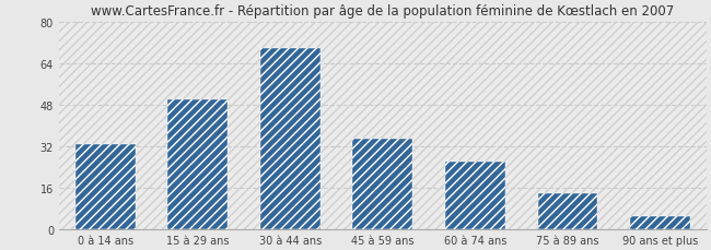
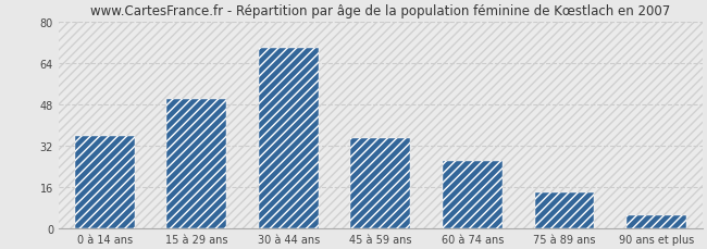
0 à 14 ans: 33 -> 36
